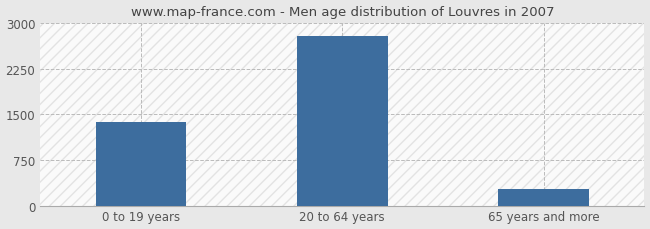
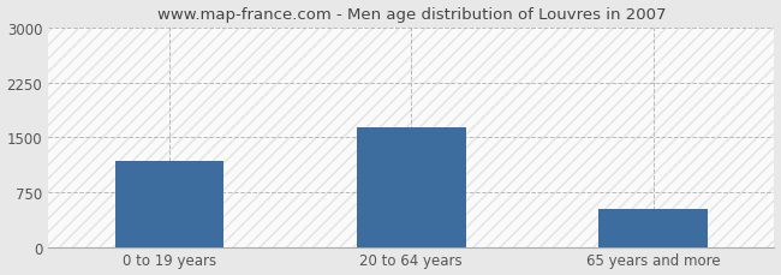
0 to 19 years: 1380 -> 1180
20 to 64 years: 2790 -> 1640
65 years and more: 270 -> 520
